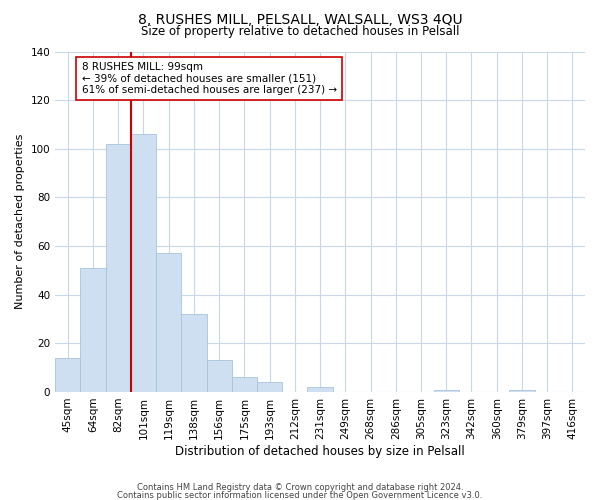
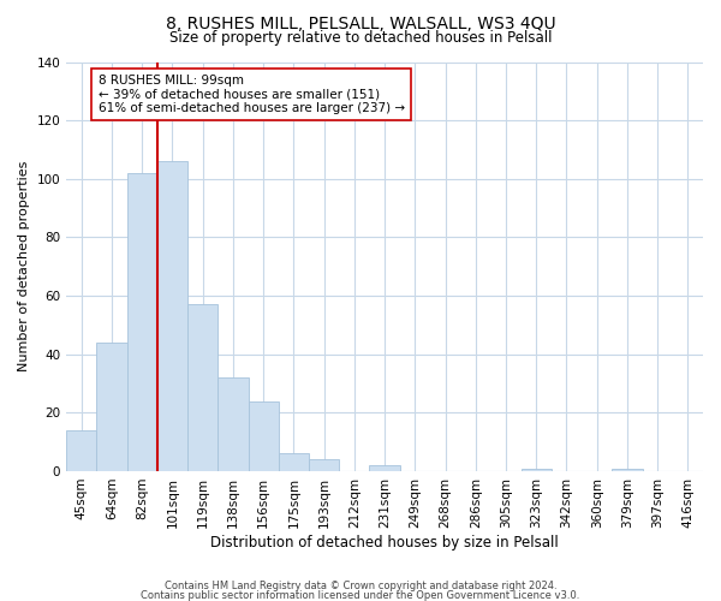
64sqm: 51 -> 44
156sqm: 13 -> 24
